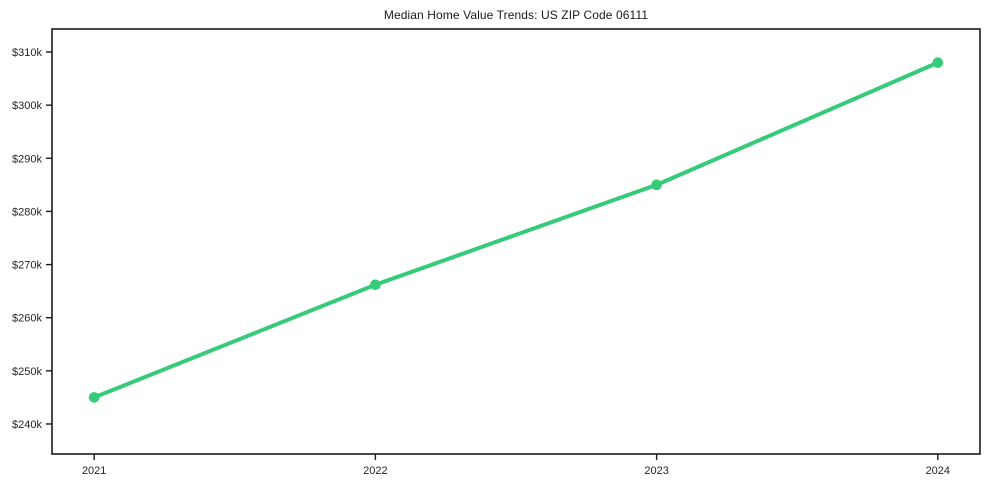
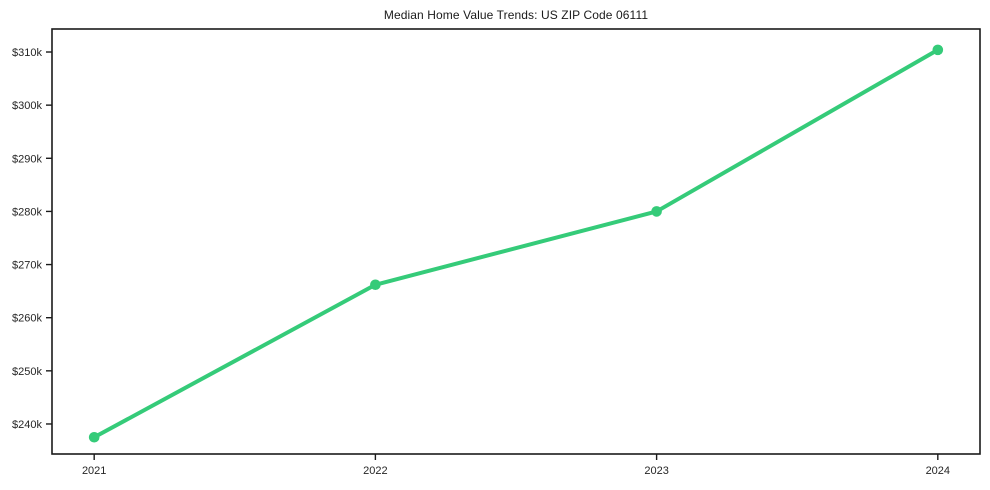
2021: $245k -> $238k
2023: $285k -> $280k
2024: $308k -> $310k
